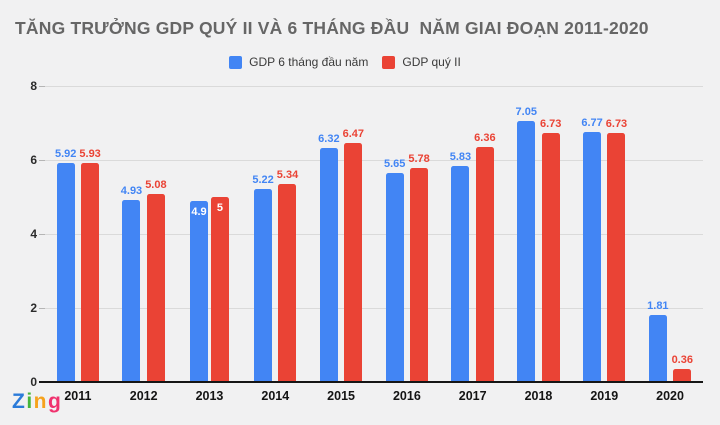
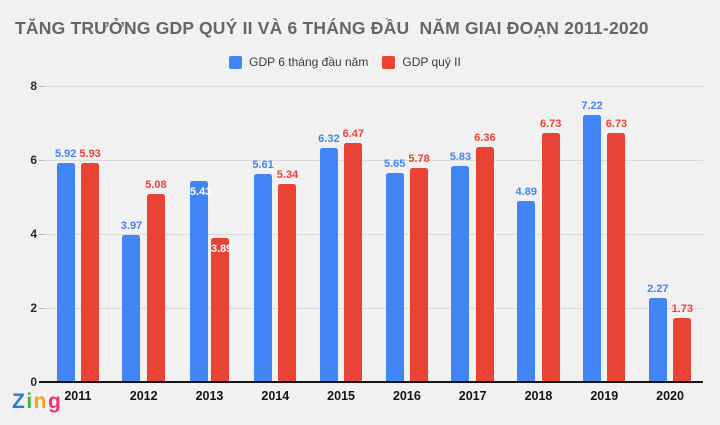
GDP 6 tháng đầu năm/2012: 4.93 -> 3.97
GDP 6 tháng đầu năm/2013: 4.9 -> 5.43
GDP quý II/2013: 5 -> 3.89
GDP 6 tháng đầu năm/2014: 5.22 -> 5.61
GDP 6 tháng đầu năm/2018: 7.05 -> 4.89
GDP 6 tháng đầu năm/2019: 6.77 -> 7.22
GDP 6 tháng đầu năm/2020: 1.81 -> 2.27
GDP quý II/2020: 0.36 -> 1.73
